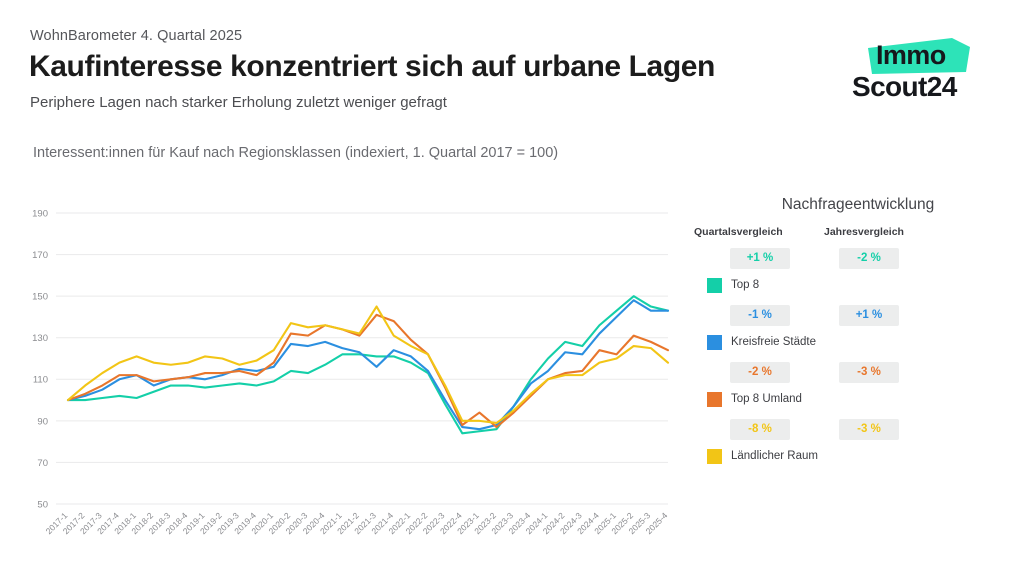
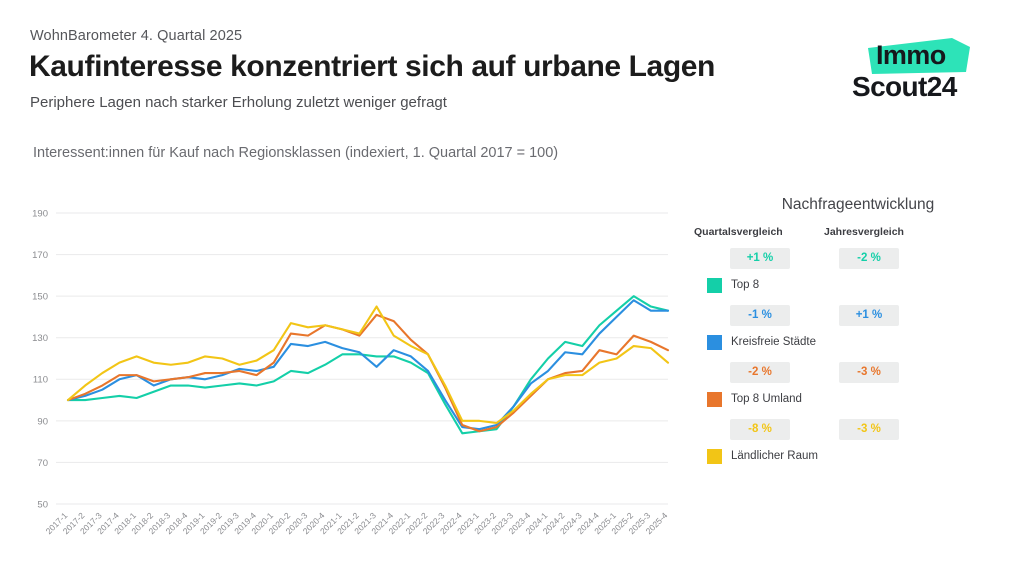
Top 8 Umland/2023-1: 94 -> 85
